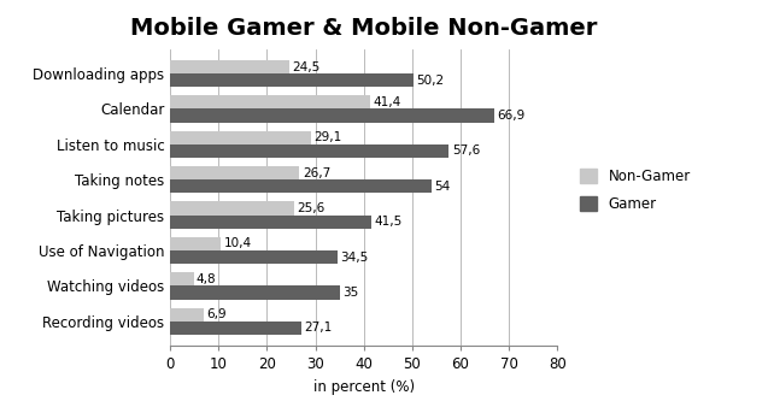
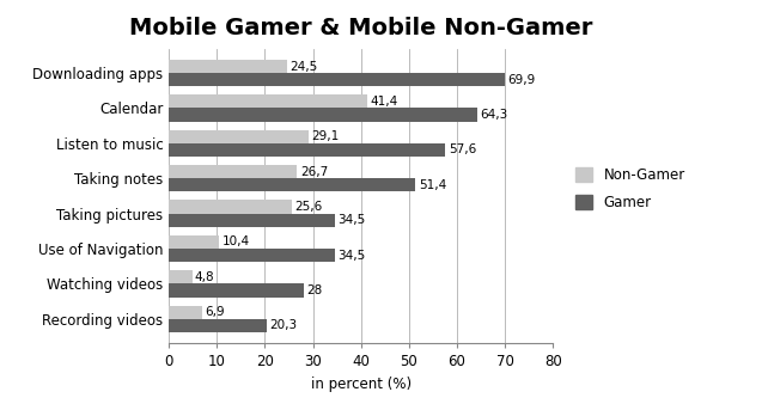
Gamer/Downloading apps: 50,2 -> 69,9
Gamer/Calendar: 66,9 -> 64,3
Gamer/Taking notes: 54 -> 51,4
Gamer/Taking pictures: 41,5 -> 34,5
Gamer/Watching videos: 35 -> 28
Gamer/Recording videos: 27,1 -> 20,3
